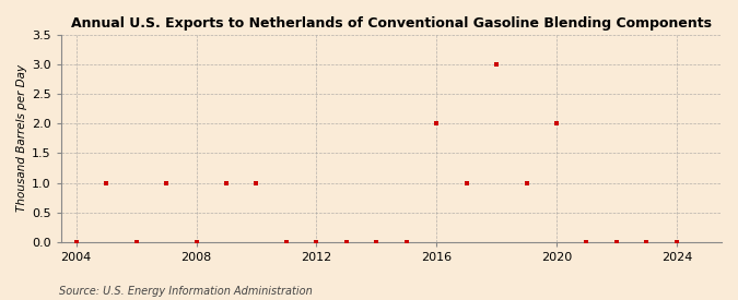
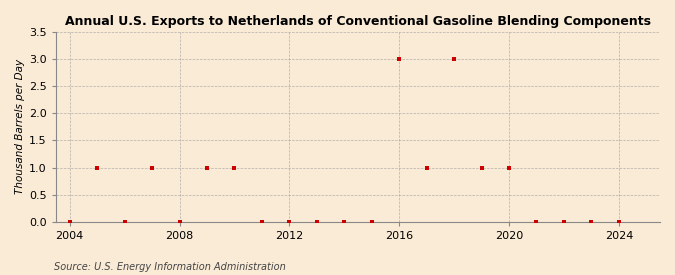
2016: 2 -> 3
2020: 2 -> 1
